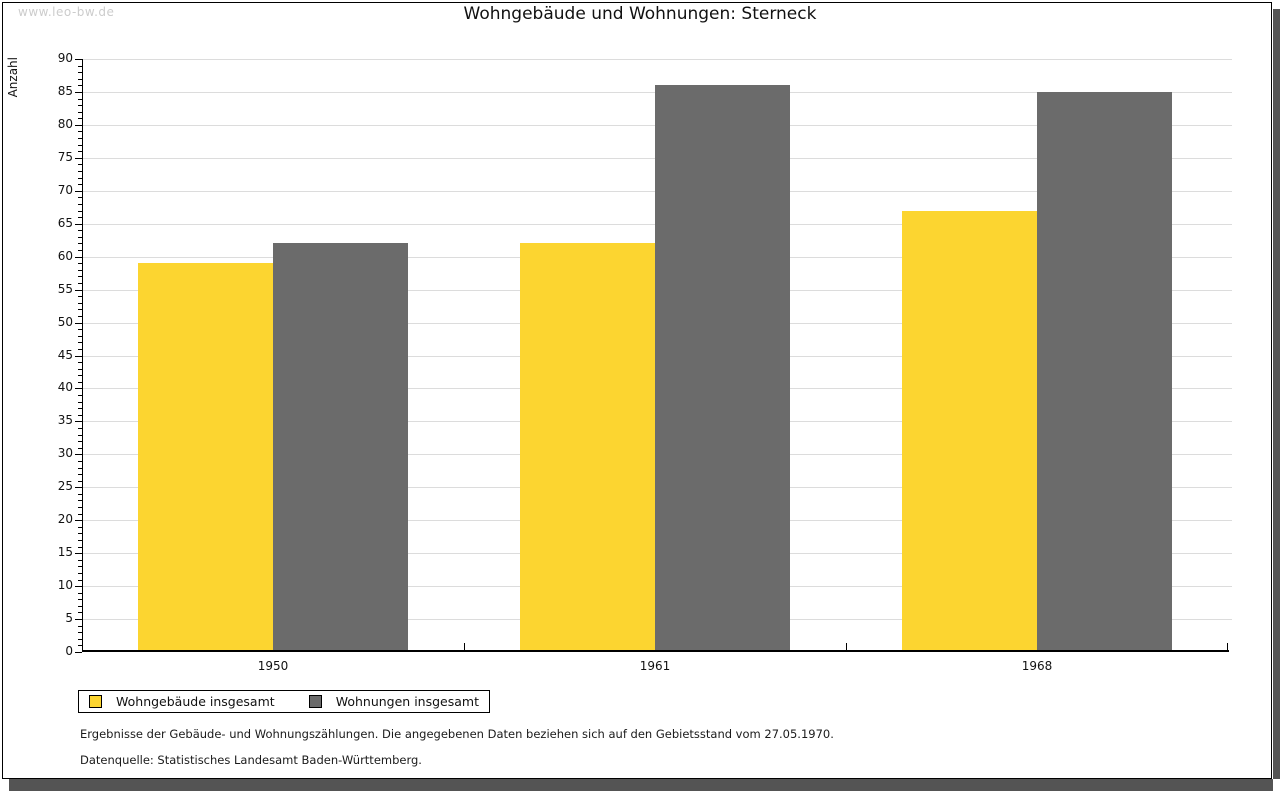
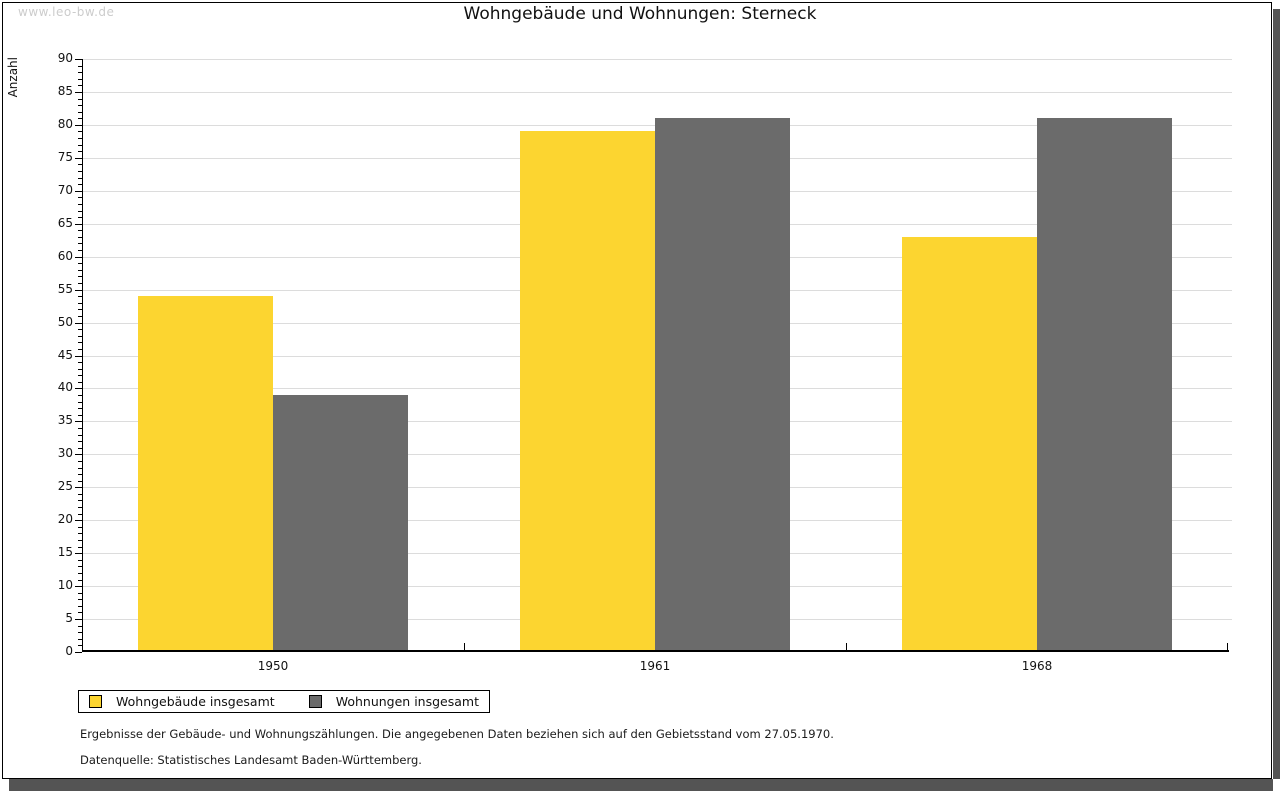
Wohngebäude insgesamt/1950: 59 -> 54
Wohnungen insgesamt/1950: 62 -> 39
Wohngebäude insgesamt/1961: 62 -> 79
Wohnungen insgesamt/1961: 86 -> 81
Wohngebäude insgesamt/1968: 67 -> 63
Wohnungen insgesamt/1968: 85 -> 81
